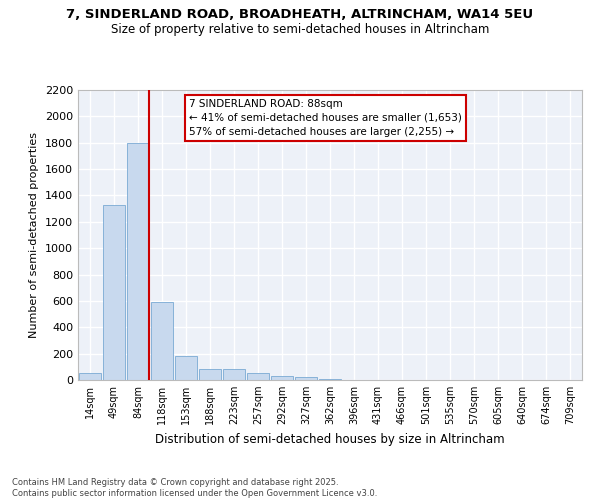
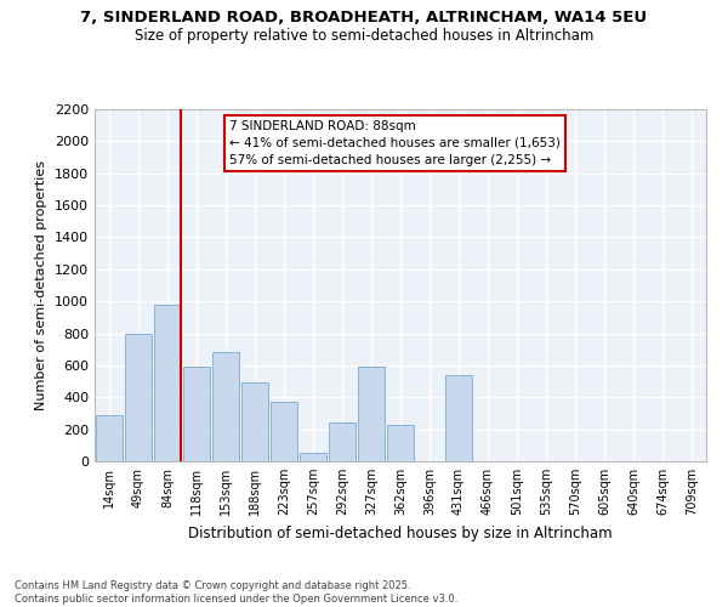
14sqm: 50 -> 290
49sqm: 1330 -> 800
84sqm: 1800 -> 980
153sqm: 180 -> 680
188sqm: 80 -> 490
223sqm: 80 -> 370
292sqm: 30 -> 240
327sqm: 20 -> 590
362sqm: 0 -> 230
431sqm: 0 -> 540
